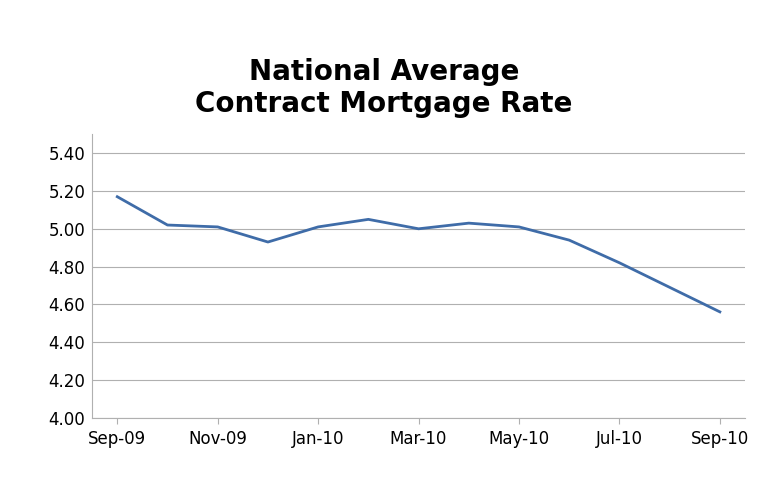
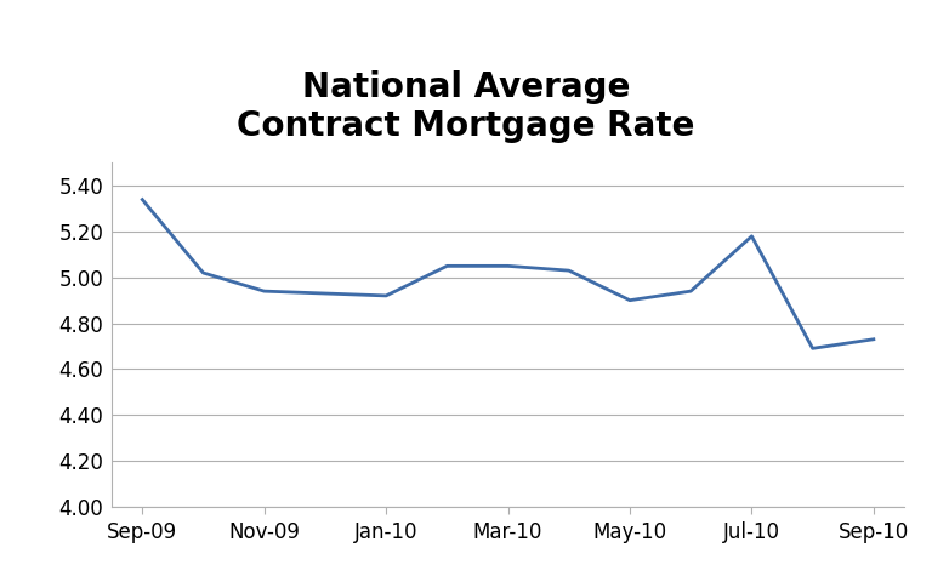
Sep-09: 5.17 -> 5.34
Nov-09: 5.01 -> 4.94
Jan-10: 5.01 -> 4.92
Mar-10: 5.00 -> 5.05
May-10: 5.01 -> 4.90
Jul-10: 4.82 -> 5.18
Sep-10: 4.56 -> 4.73
